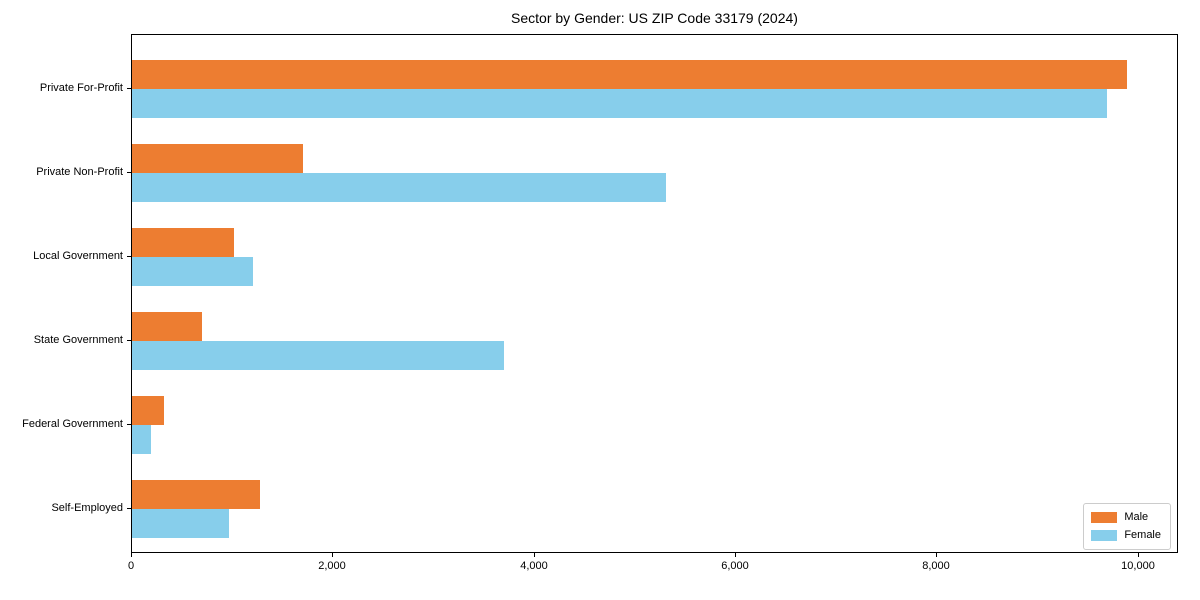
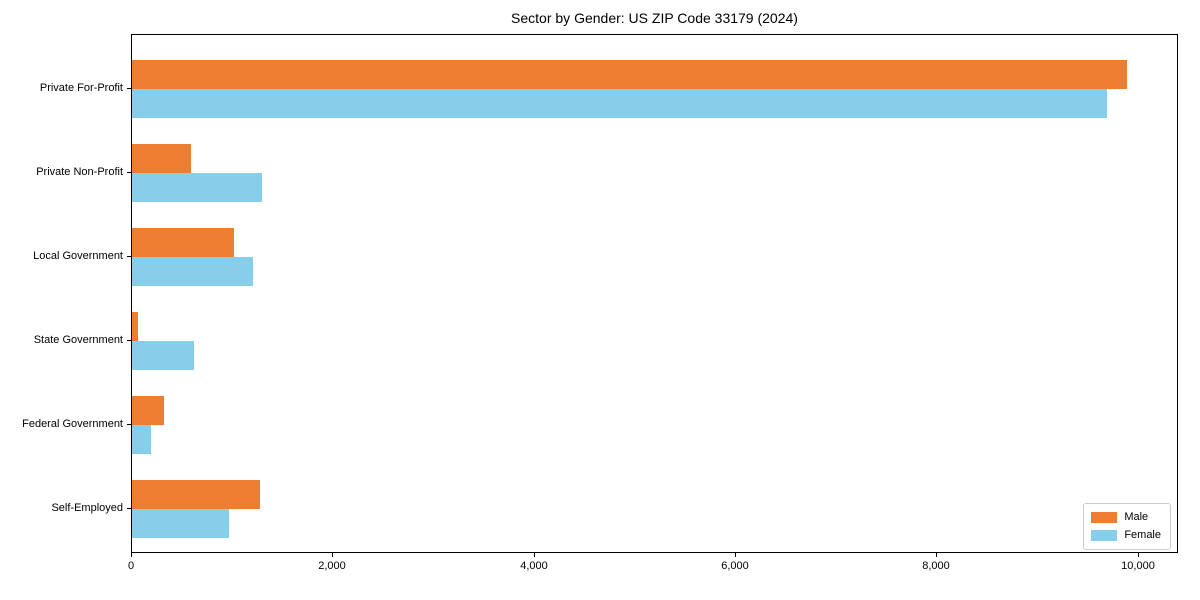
Male/Private Non-Profit: 1700 -> 600
Female/Private Non-Profit: 5300 -> 1300
Male/State Government: 700 -> 100
Female/State Government: 3700 -> 600
